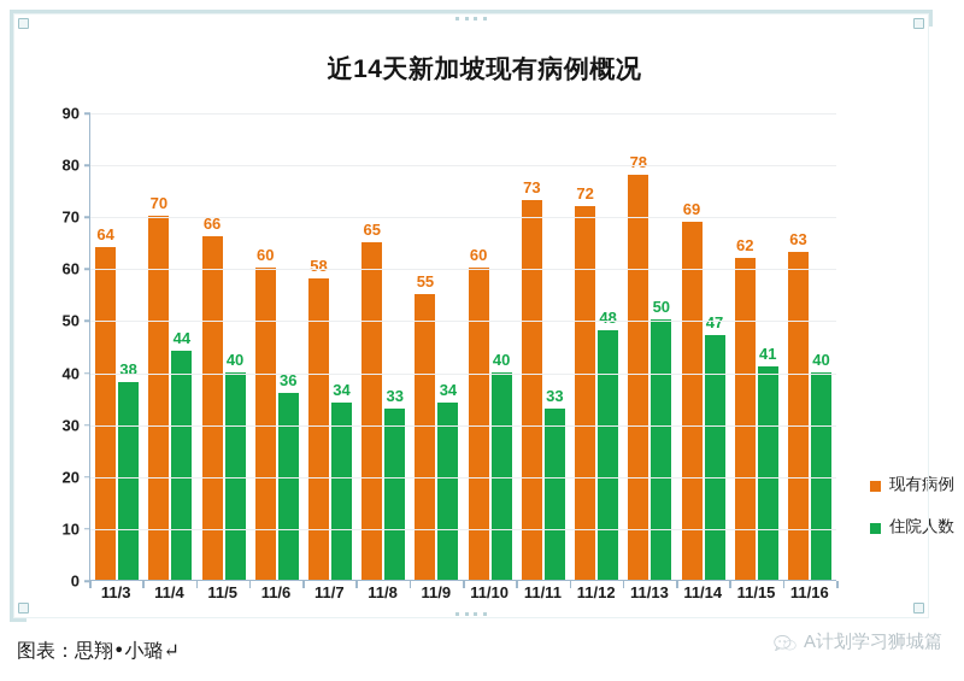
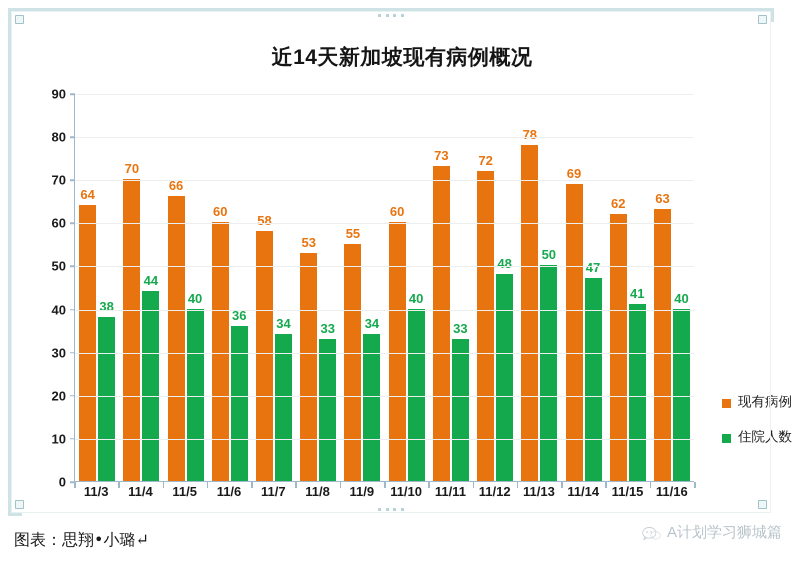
现有病例/11/8: 65 -> 53
